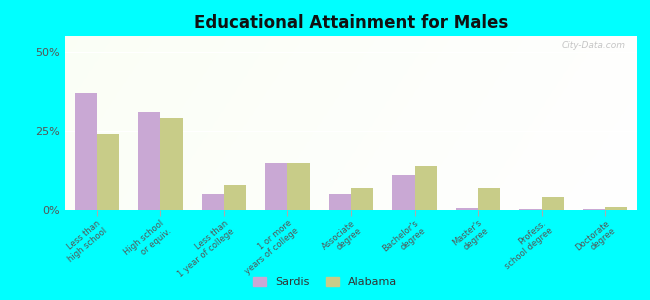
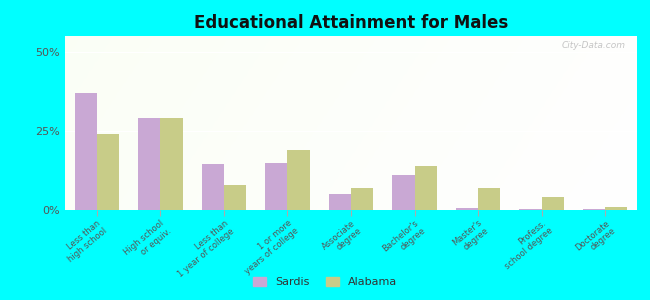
Sardis/High school or equiv.: 31.0% -> 29.0%
Sardis/Less than 1 year of college: 5.0% -> 14.5%
Alabama/1 or more years of college: 15% -> 19%
